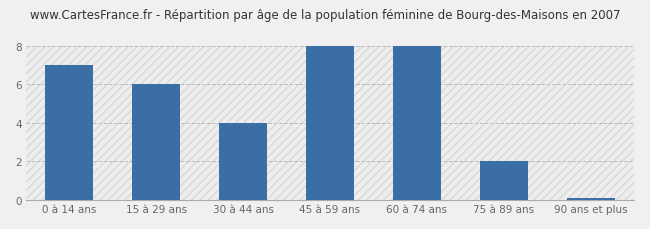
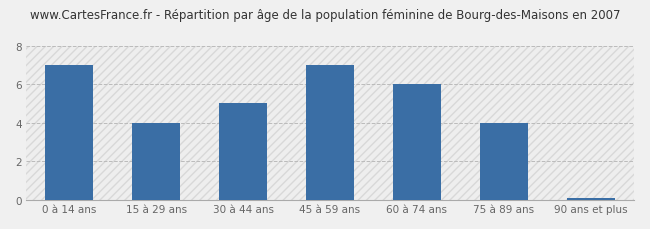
15 à 29 ans: 6.0 -> 4.0
30 à 44 ans: 4.0 -> 5.0
45 à 59 ans: 8.0 -> 7.0
60 à 74 ans: 8.0 -> 6.0
75 à 89 ans: 2.0 -> 4.0
